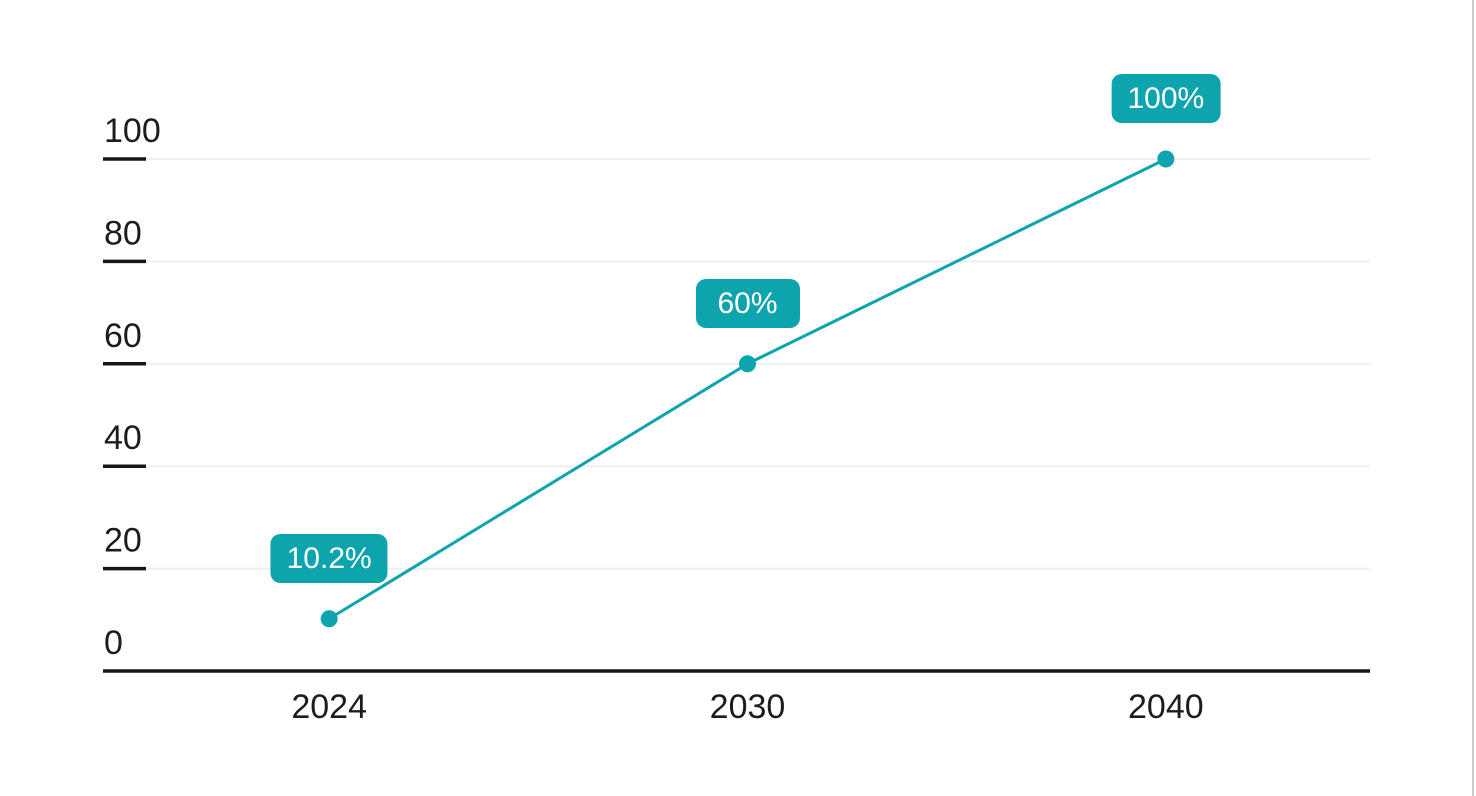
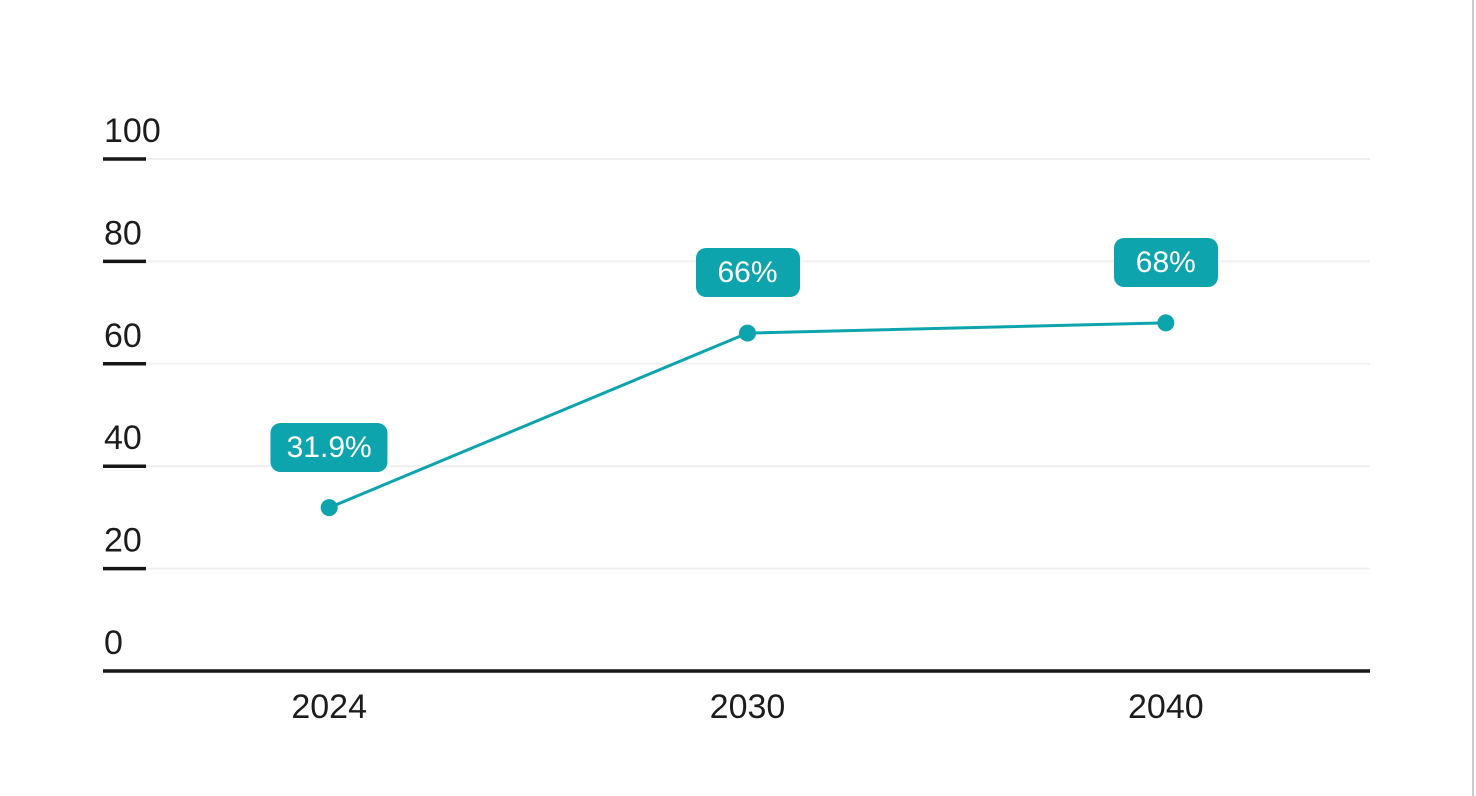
2024: 10.2% -> 31.9%
2030: 60% -> 66%
2040: 100% -> 68%
